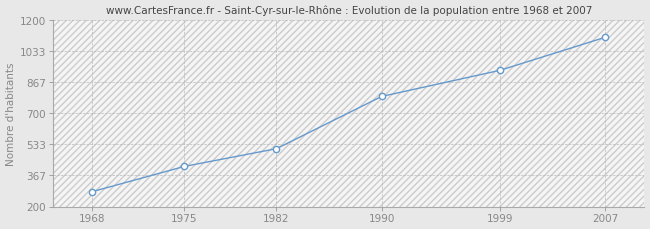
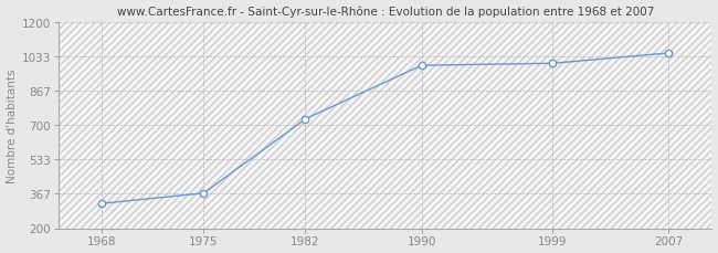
1968: 280 -> 320
1975: 420 -> 370
1982: 510 -> 730
1990: 790 -> 990
1999: 930 -> 1000
2007: 1110 -> 1050
